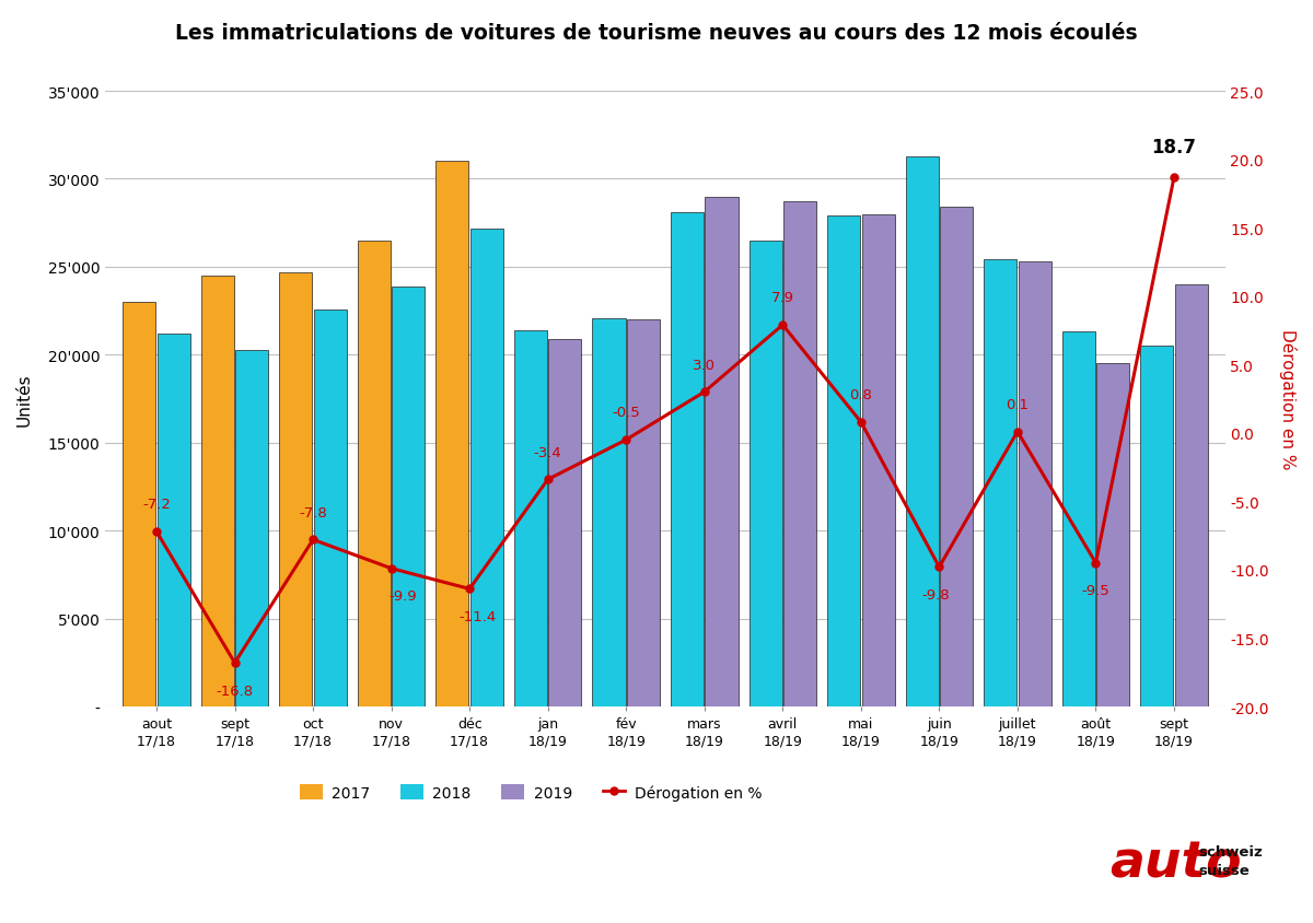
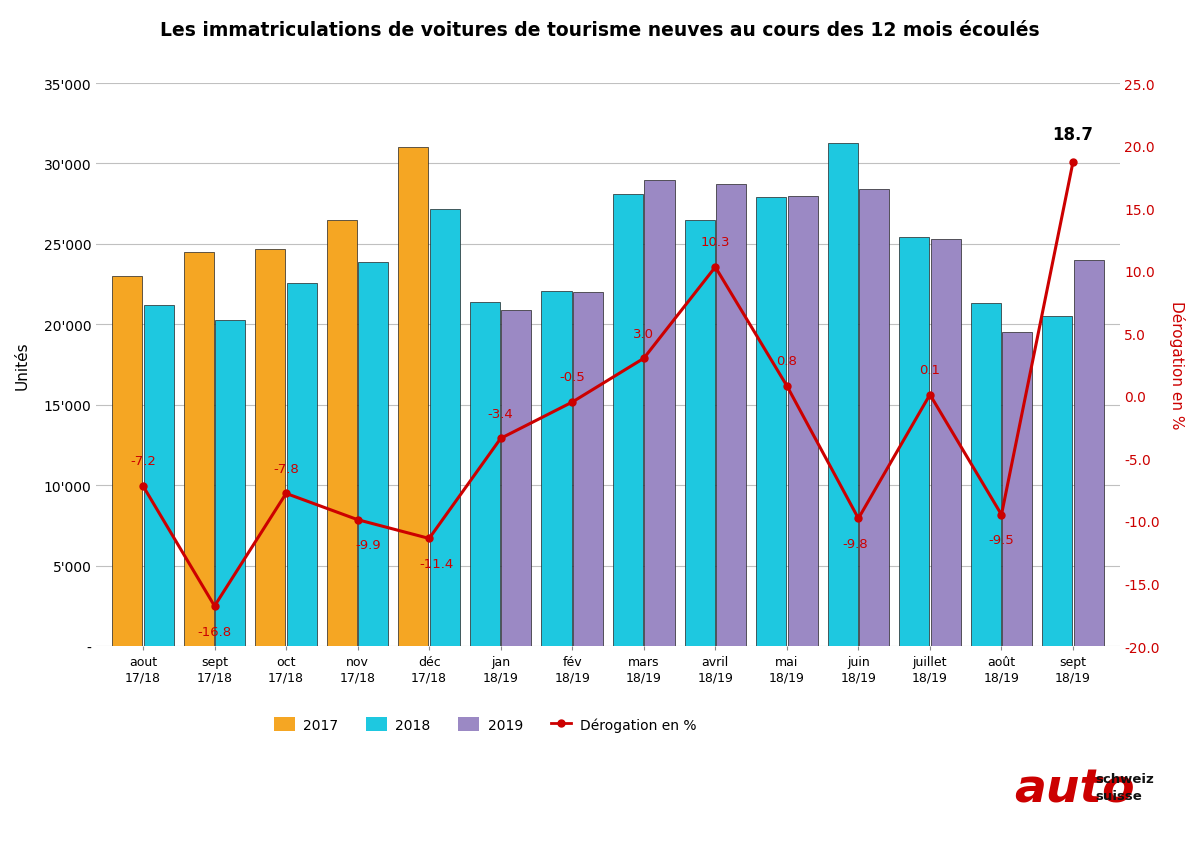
Dérogation en %/avril 18/19: 7.9 -> 10.3
